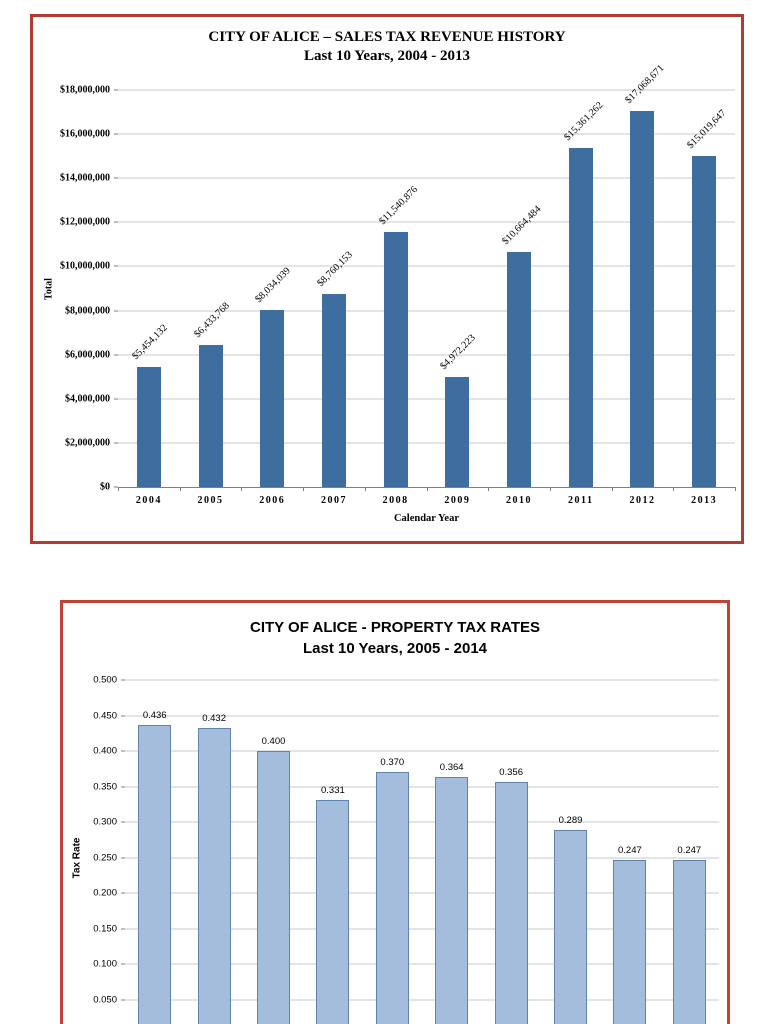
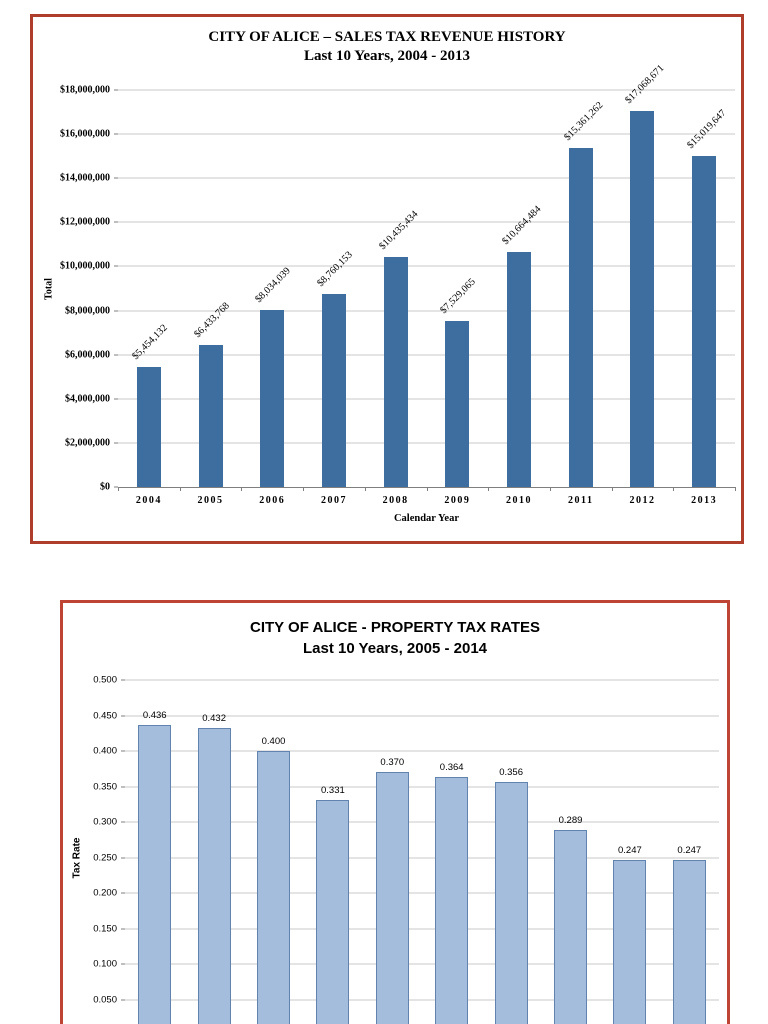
CITY OF ALICE – SALES TAX REVENUE HISTORY/2008: $11,540,876 -> $10,435,434
CITY OF ALICE – SALES TAX REVENUE HISTORY/2009: $4,972,223 -> $7,529,065
